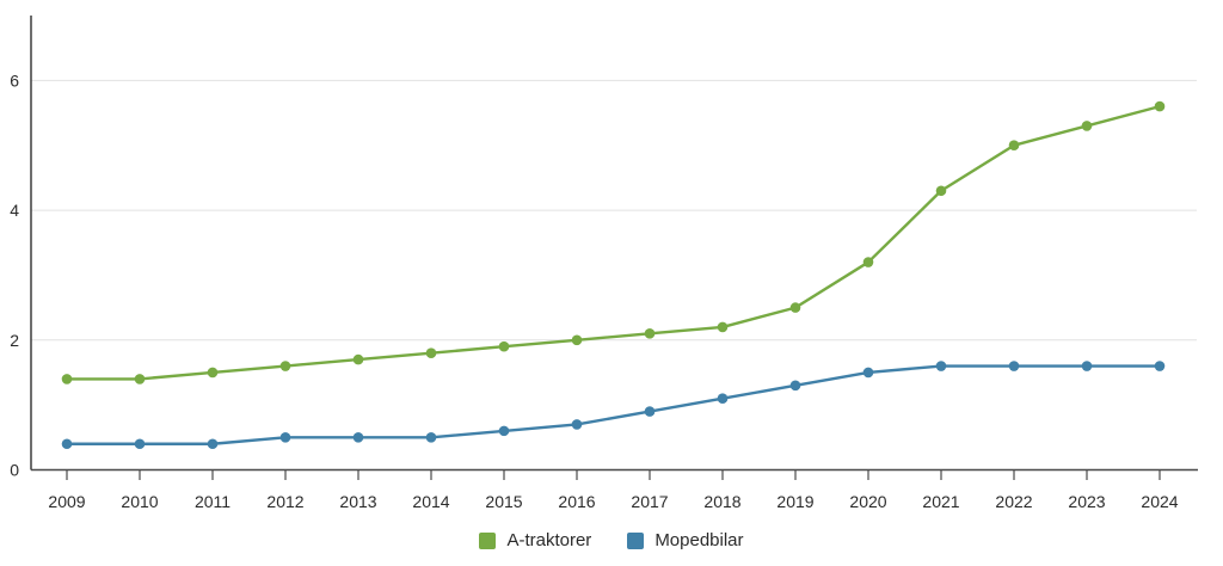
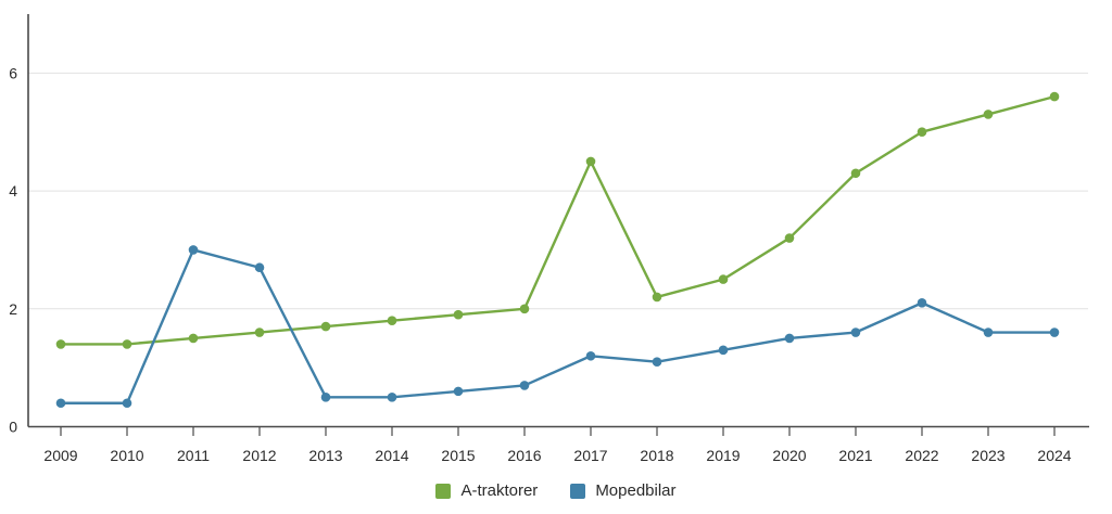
Mopedbilar/2011: 0.4 -> 3.0
Mopedbilar/2012: 0.5 -> 2.7
A-traktorer/2017: 2.1 -> 4.5
Mopedbilar/2017: 0.9 -> 1.2
Mopedbilar/2022: 1.6 -> 2.1
